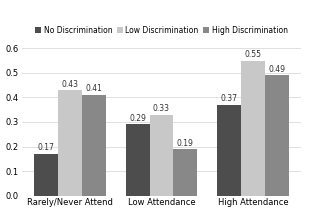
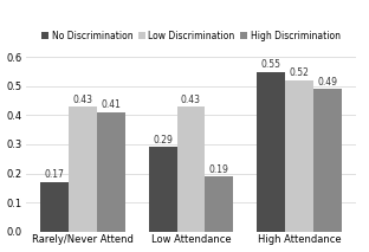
Low Discrimination/Low Attendance: 0.33 -> 0.43
No Discrimination/High Attendance: 0.37 -> 0.55
Low Discrimination/High Attendance: 0.55 -> 0.52
